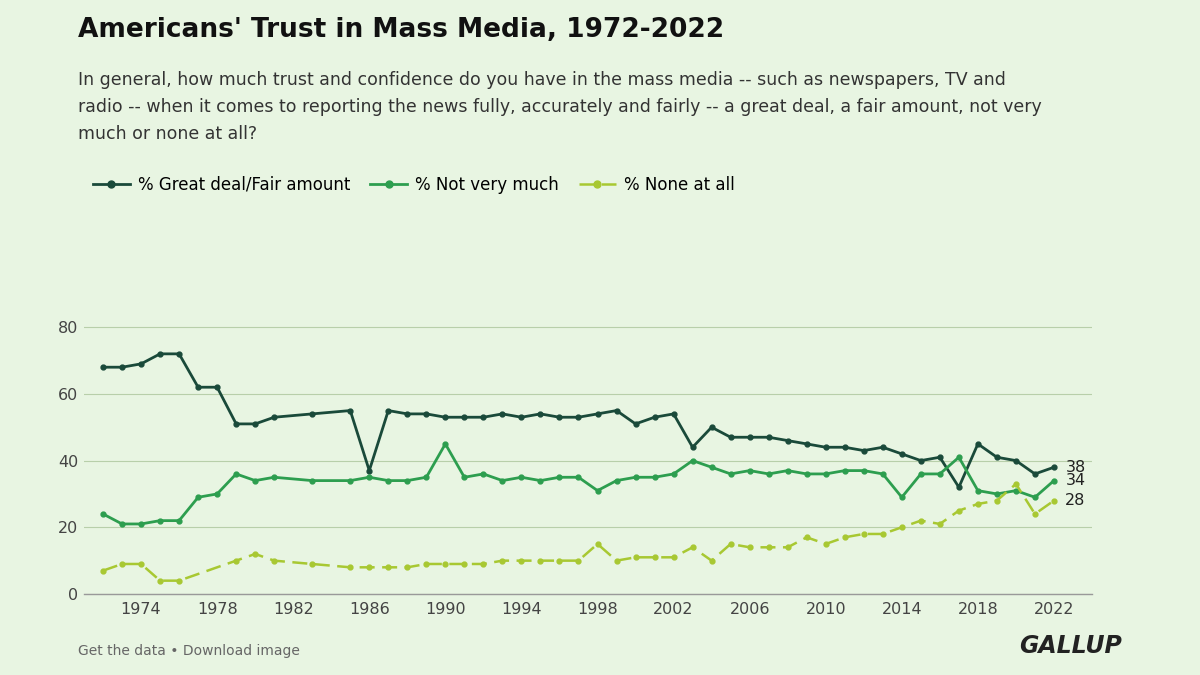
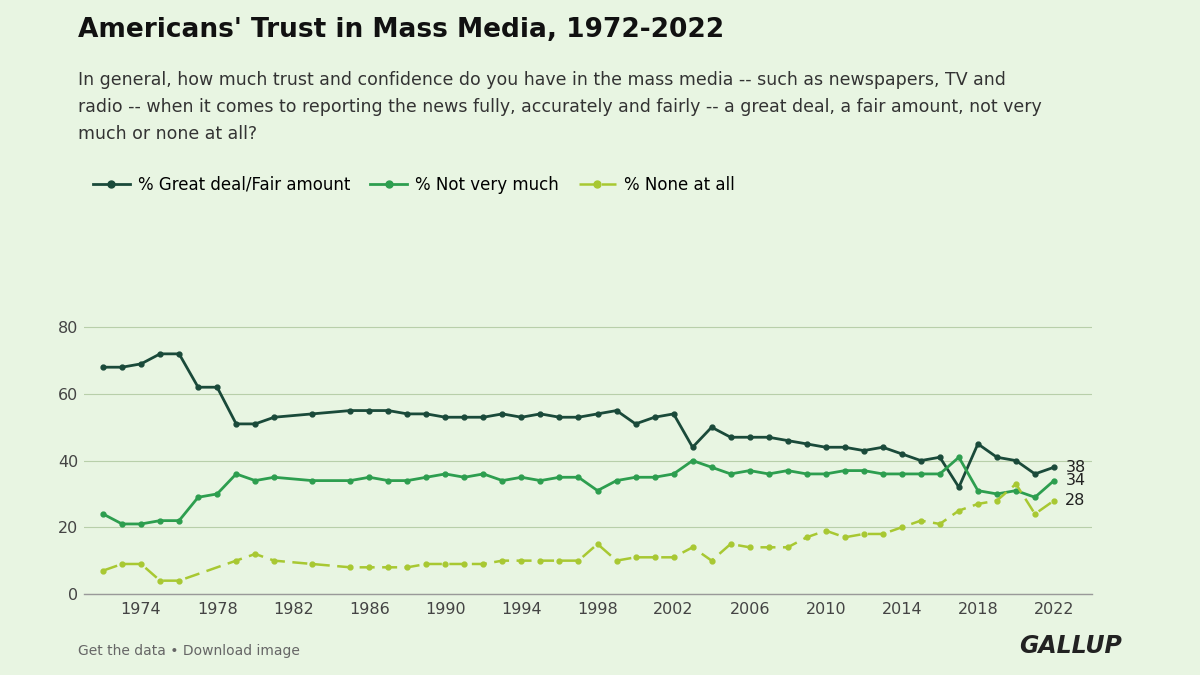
% Great deal/Fair amount/1986: 37 -> 55
% Not very much/1990: 45 -> 36
% None at all/2010: 15 -> 19
% Not very much/2014: 29 -> 36
